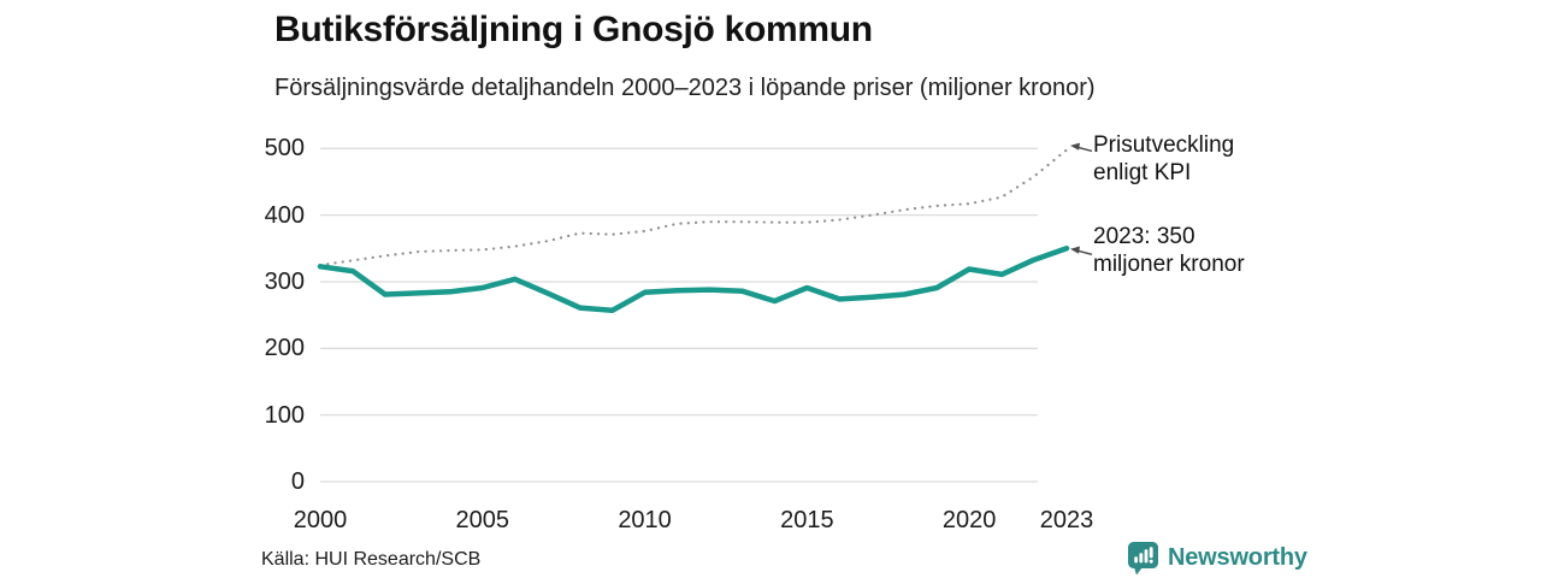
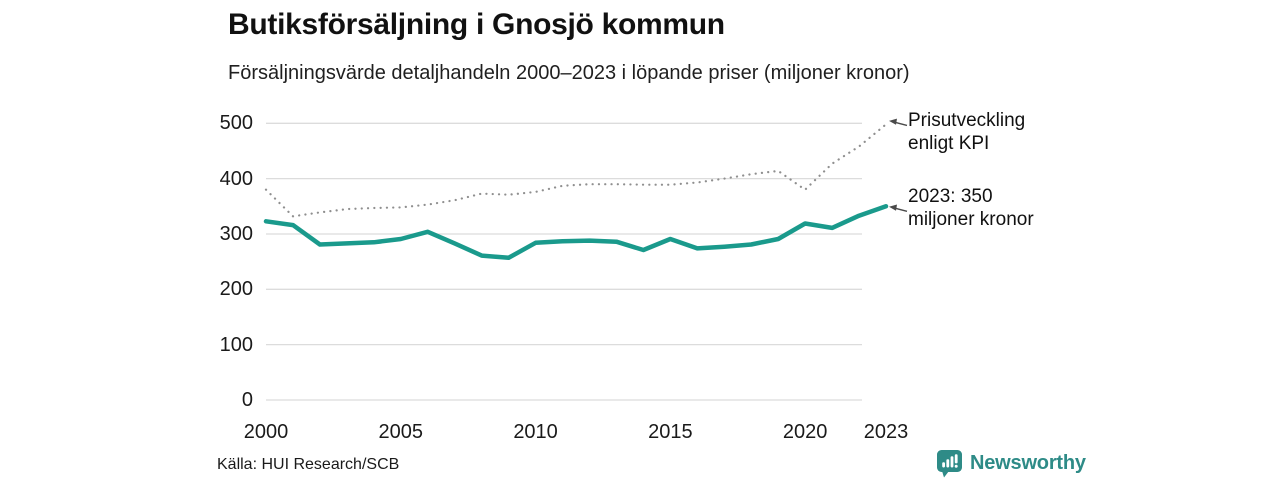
Prisutveckling enligt KPI/2000: 320 -> 380
Prisutveckling enligt KPI/2020: 420 -> 380
